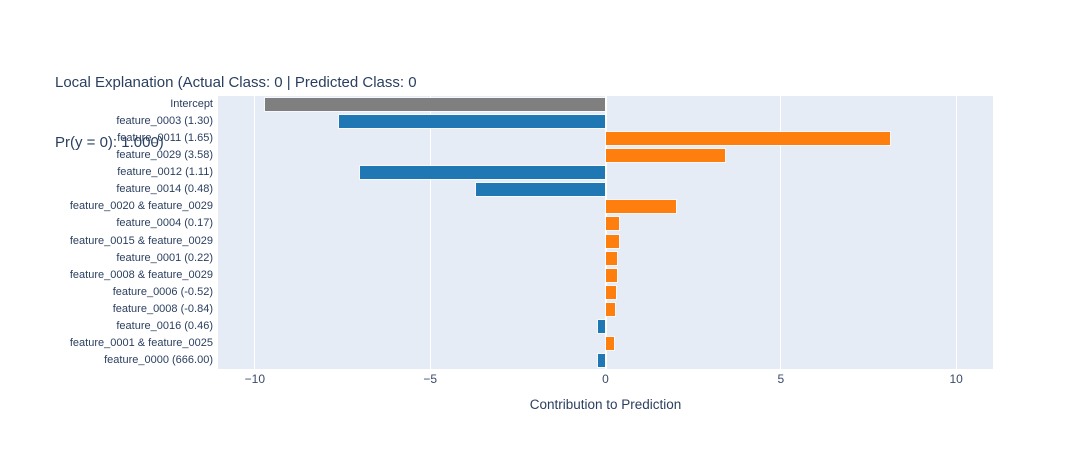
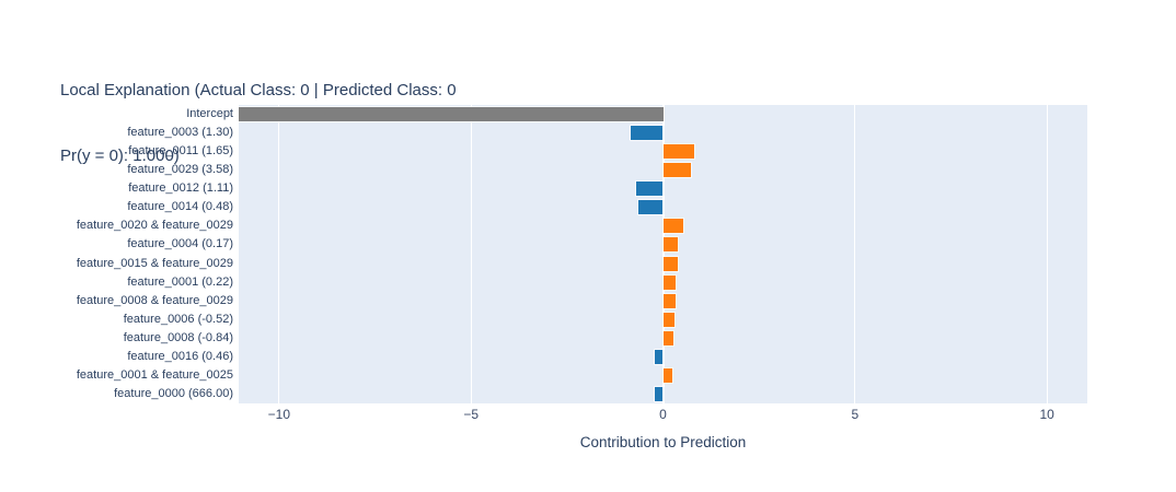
Intercept: -9.7 -> -11.1
feature_0003 (1.30): -7.6 -> -0.8
feature_0011 (1.65): 8.1 -> 0.8
feature_0029 (3.58): 3.4 -> 0.7
feature_0012 (1.11): -7.0 -> -0.7
feature_0014 (0.48): -3.7 -> -0.7
feature_0020 & feature_0029: 2.0 -> 0.5
